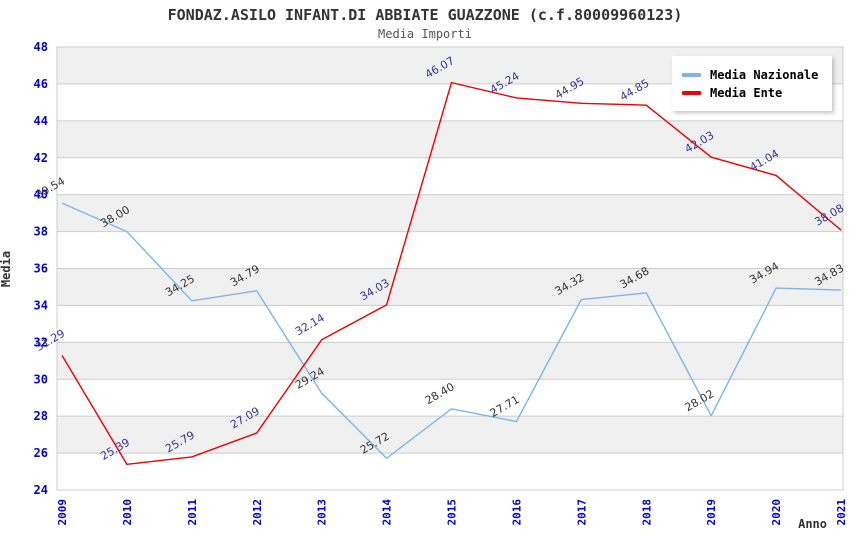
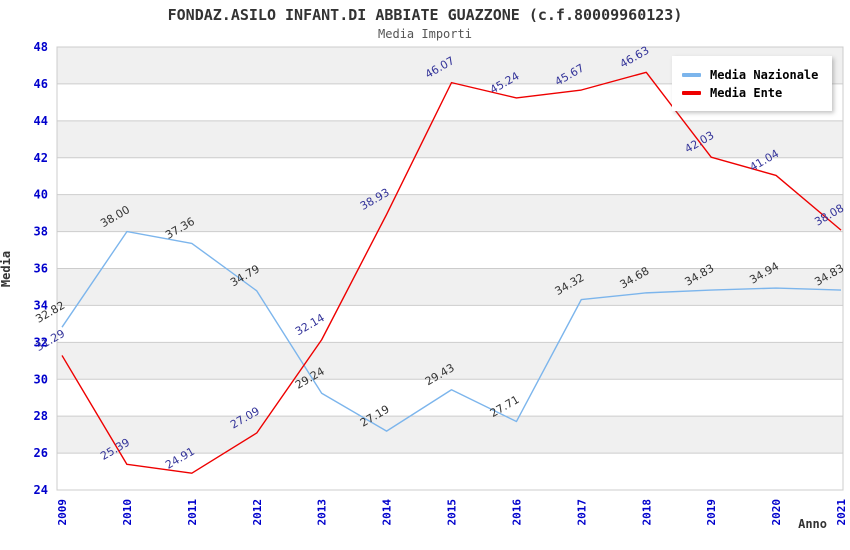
Media Nazionale/2009: 39.54 -> 32.82
Media Nazionale/2011: 34.25 -> 37.36
Media Ente/2011: 25.79 -> 24.91
Media Nazionale/2014: 25.72 -> 27.19
Media Ente/2014: 34.03 -> 38.93
Media Nazionale/2015: 28.40 -> 29.43
Media Ente/2017: 44.95 -> 45.67
Media Ente/2018: 44.85 -> 46.63
Media Nazionale/2019: 28.02 -> 34.83
